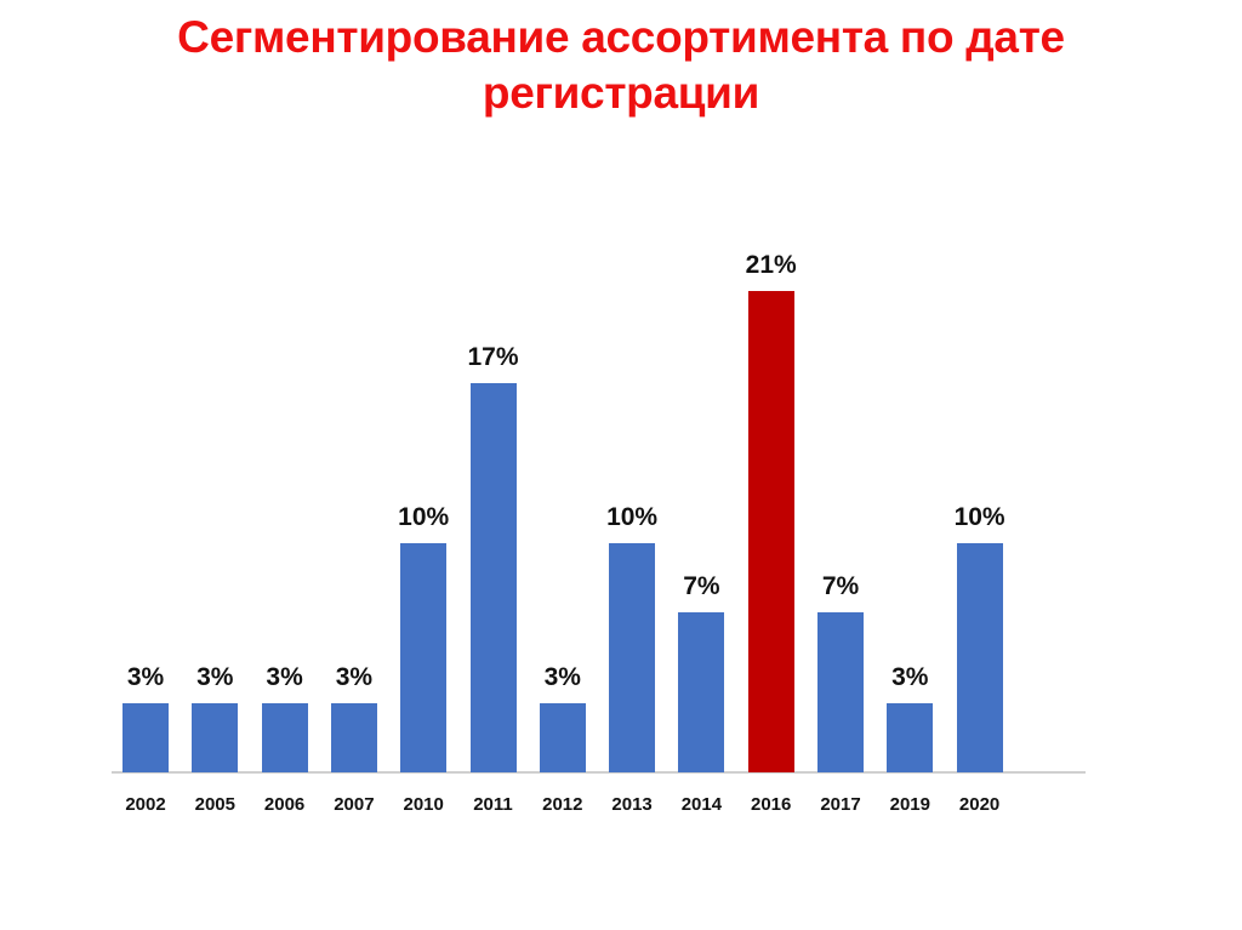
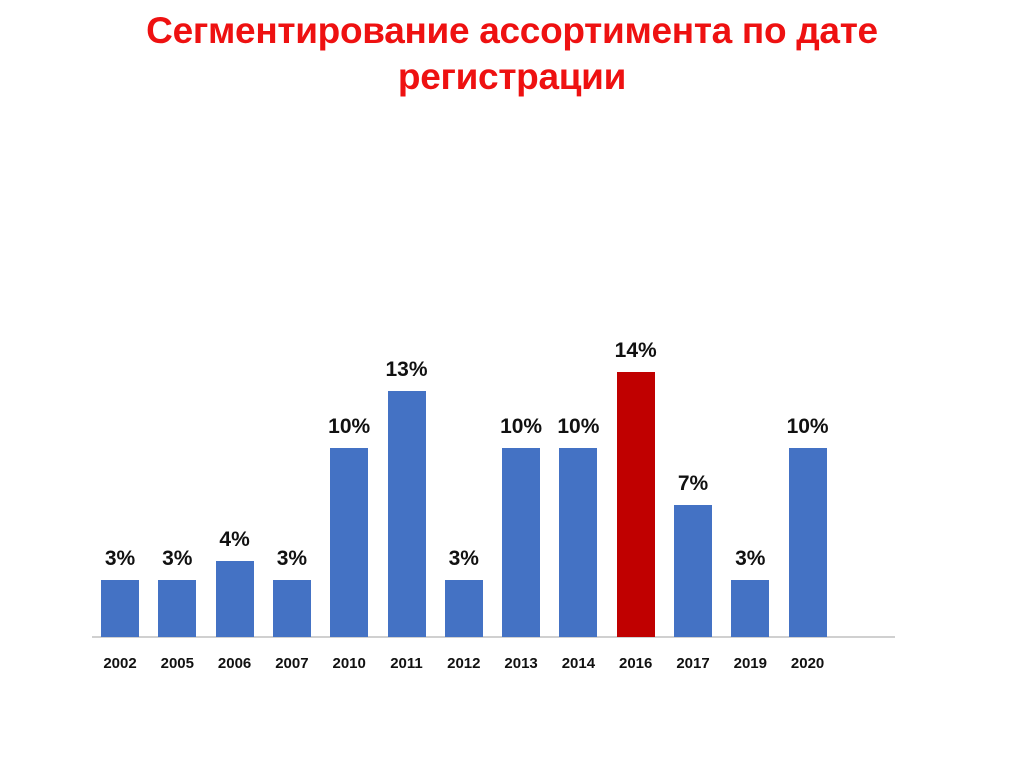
2006: 3% -> 4%
2011: 17% -> 13%
2014: 7% -> 10%
2016: 21% -> 14%
